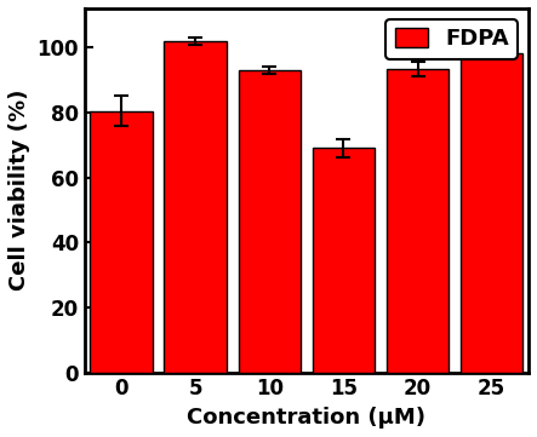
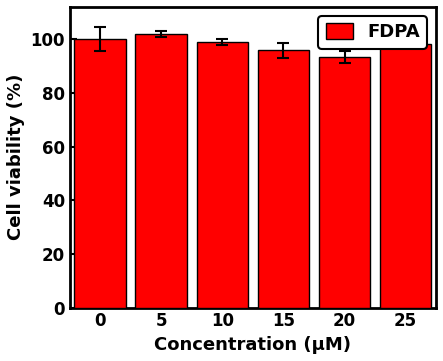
0: 80.5 -> 100.0
10: 93.0 -> 98.9
15: 69.0 -> 95.8
